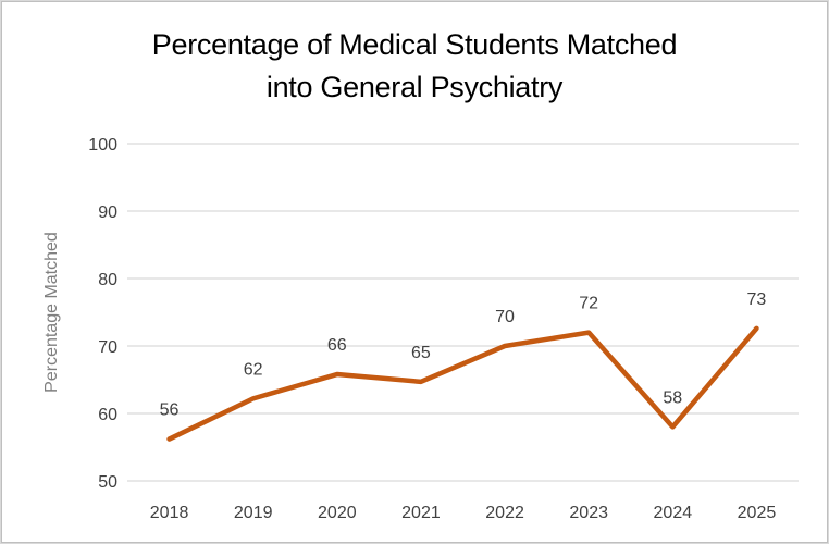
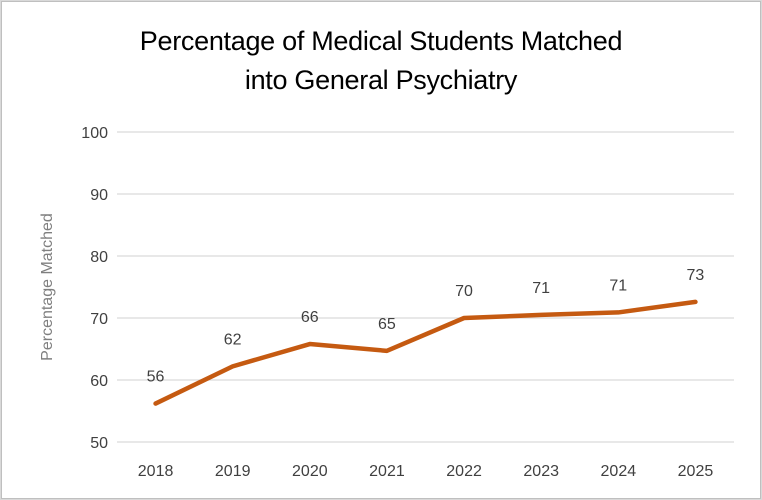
2023: 72 -> 71
2024: 58 -> 71
